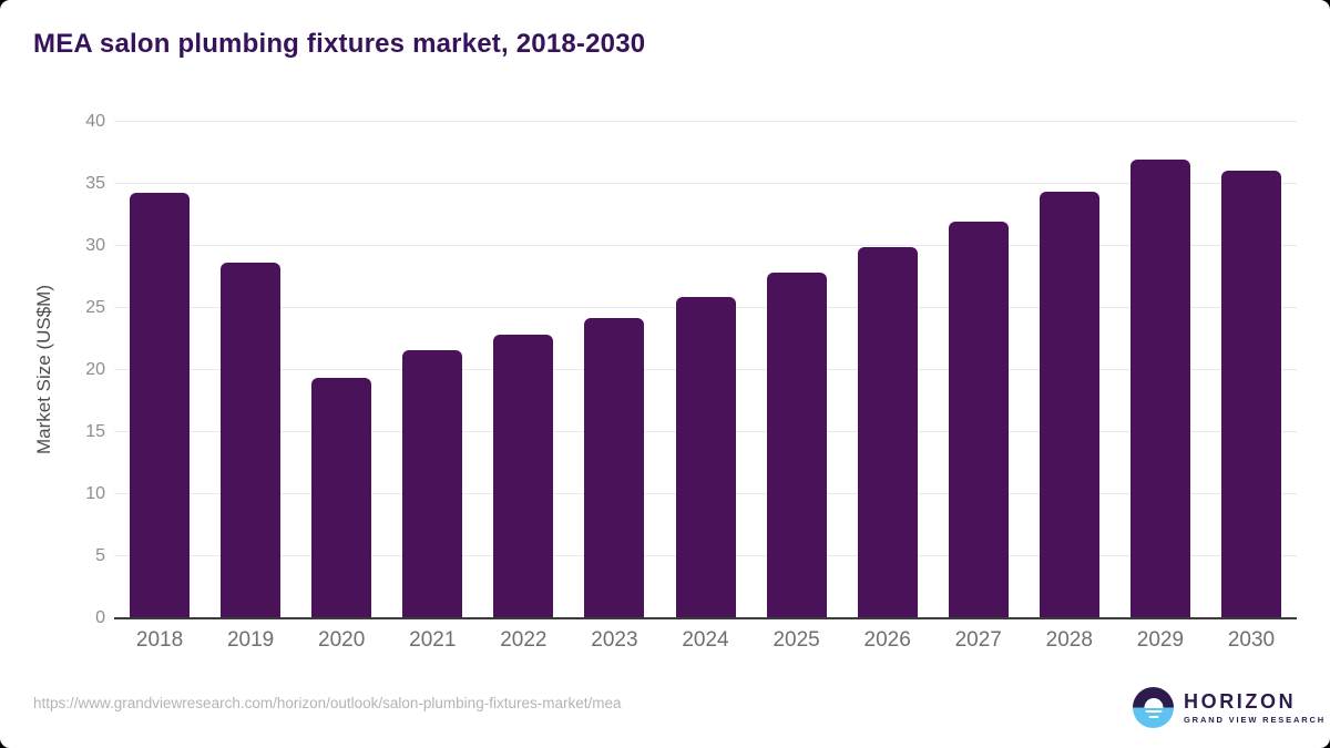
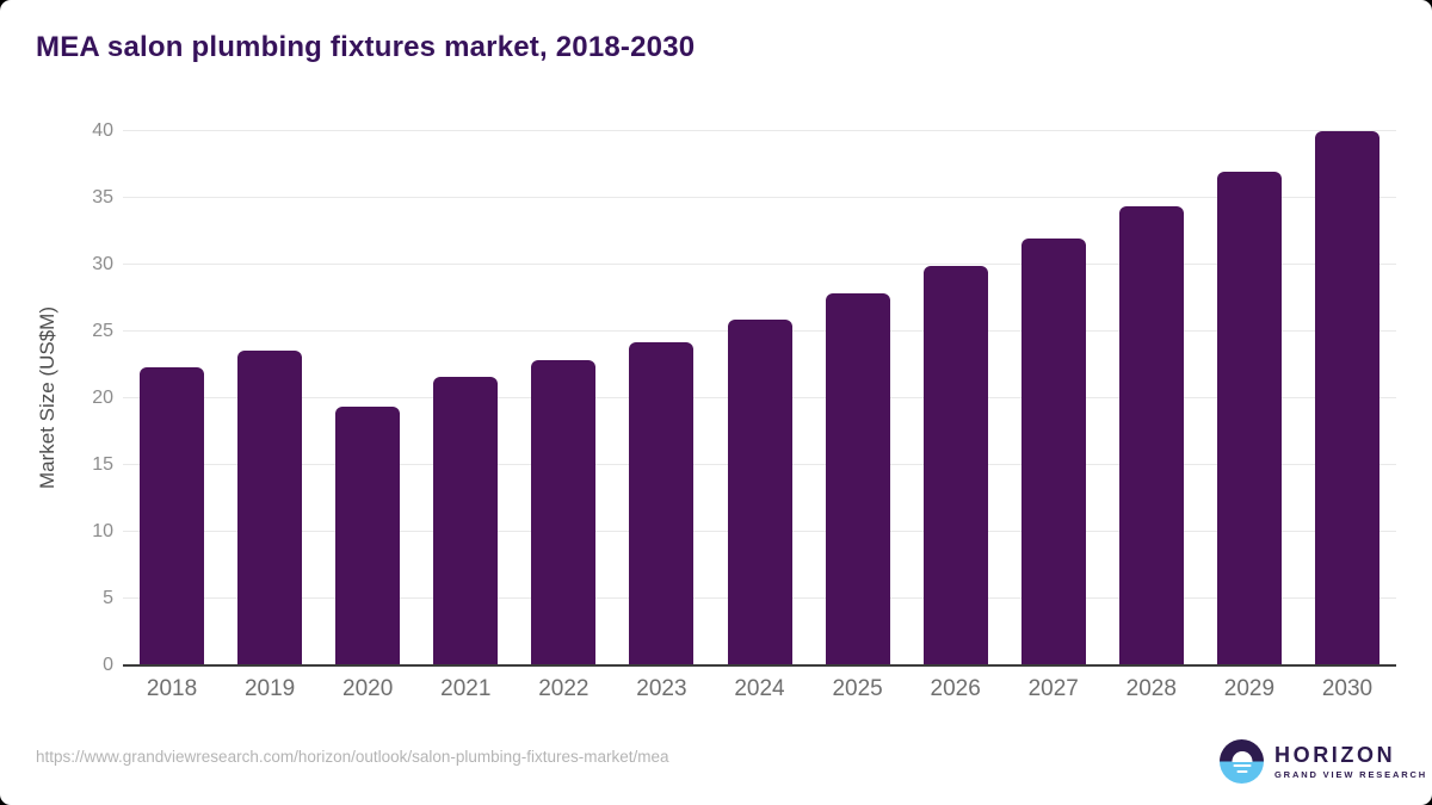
2018: 34.3 -> 22.3
2019: 28.7 -> 23.6
2030: 36.1 -> 40.0
